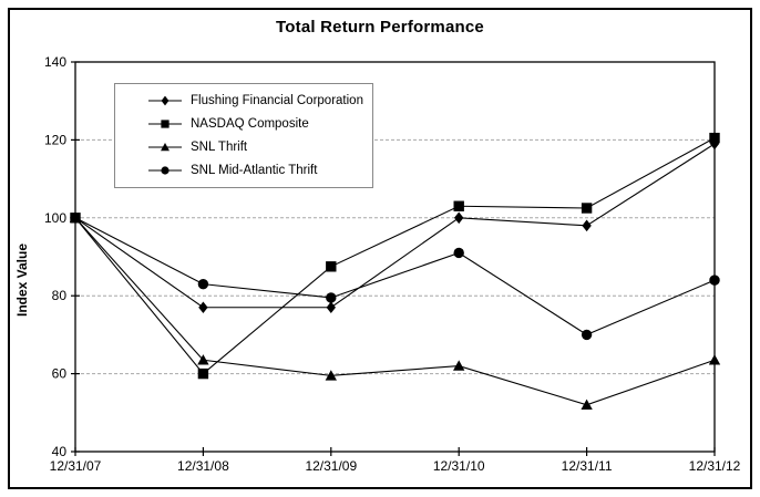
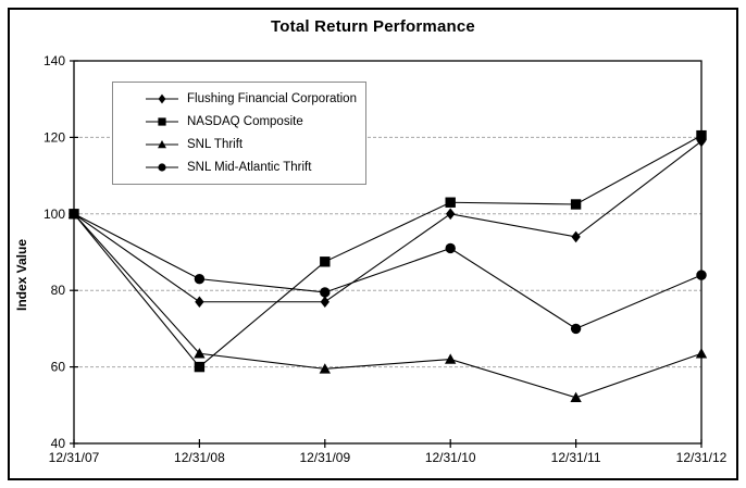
Flushing Financial Corporation/12/31/11: 98 -> 94
